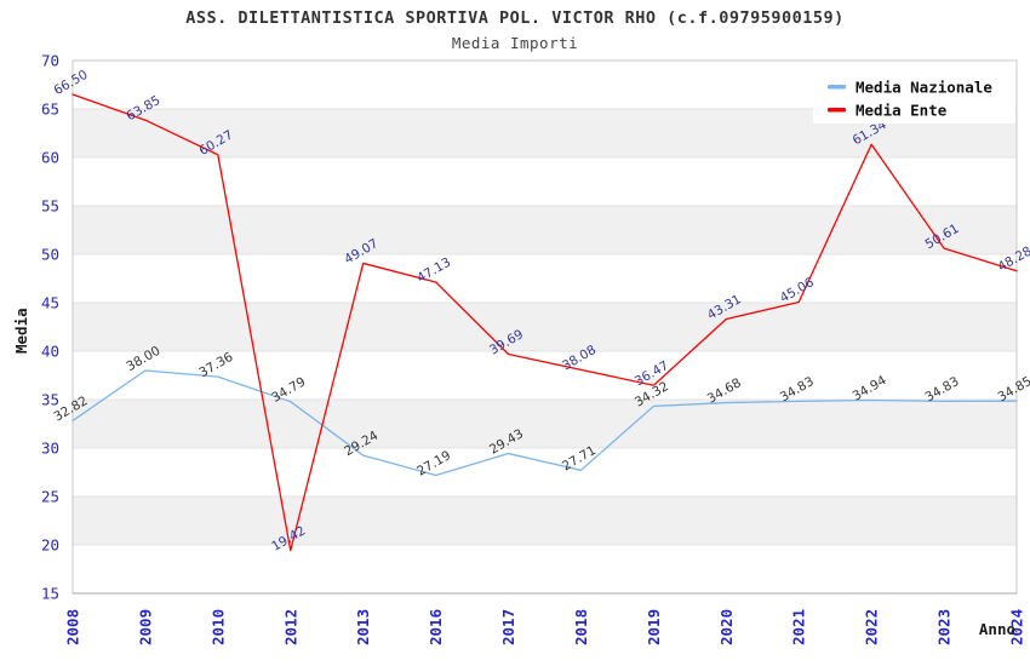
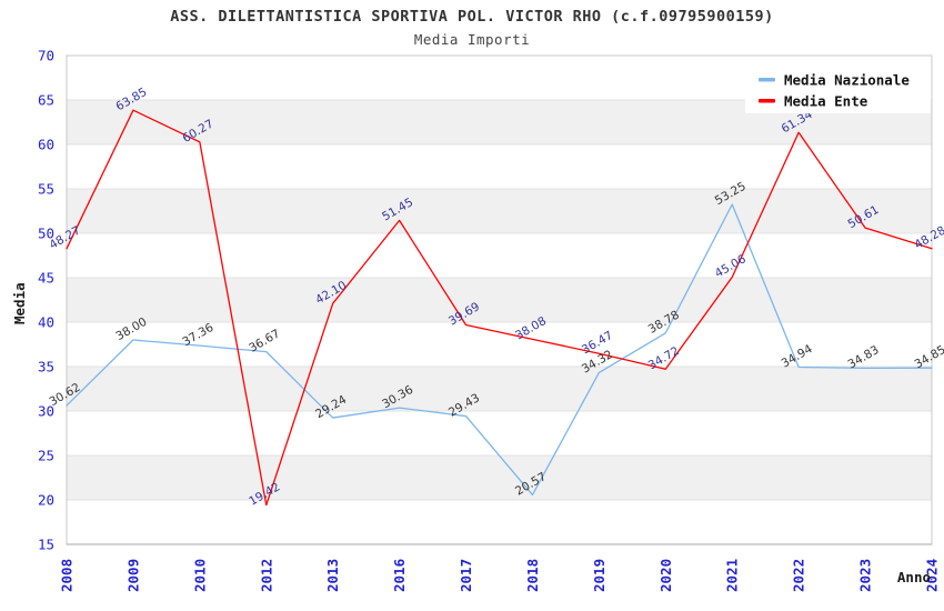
Media Nazionale/2008: 32.82 -> 30.62
Media Ente/2008: 66.50 -> 48.27
Media Nazionale/2012: 34.79 -> 36.67
Media Ente/2013: 49.07 -> 42.10
Media Nazionale/2016: 27.19 -> 30.36
Media Ente/2016: 47.13 -> 51.45
Media Nazionale/2018: 27.71 -> 20.57
Media Nazionale/2020: 34.68 -> 38.78
Media Ente/2020: 43.31 -> 34.72
Media Nazionale/2021: 34.83 -> 53.25
